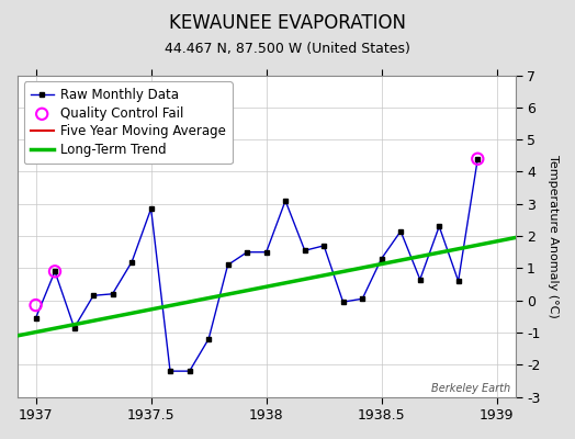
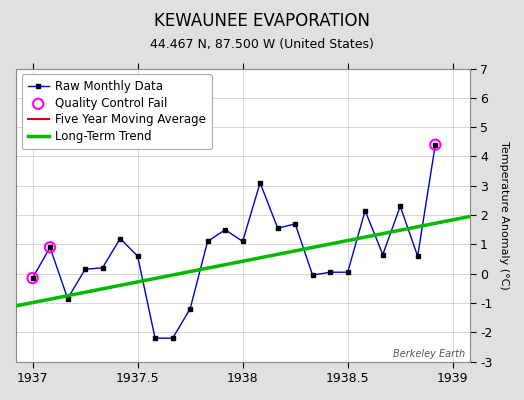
Raw Monthly Data/1937: -0.55 -> -0.15
Raw Monthly Data/1937.5: 2.85 -> 0.60
Raw Monthly Data/1938: 1.50 -> 1.10
Raw Monthly Data/1938.5: 1.30 -> 0.05
